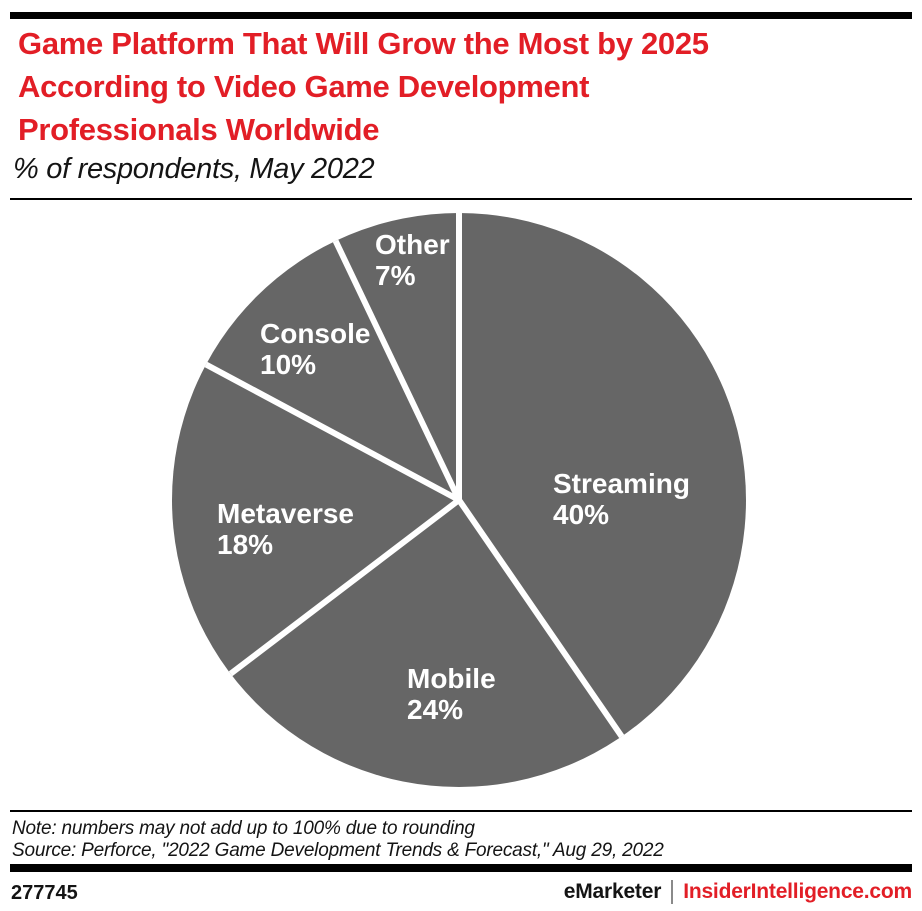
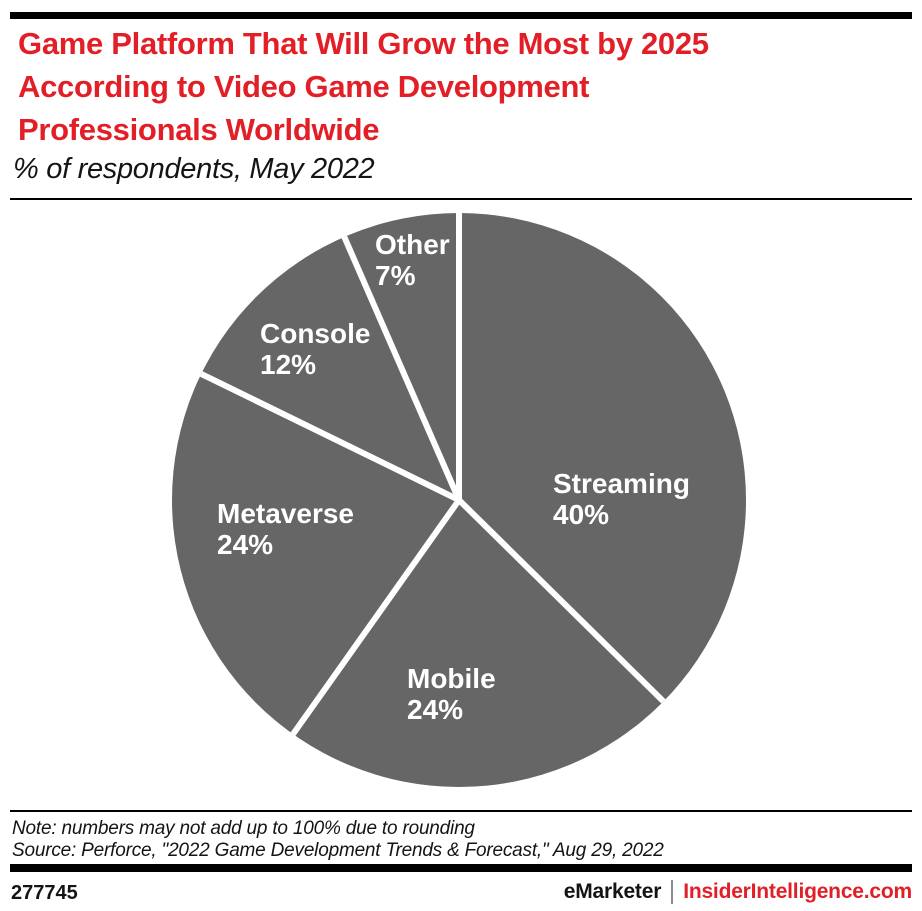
Metaverse: 18% -> 24%
Console: 10% -> 12%
